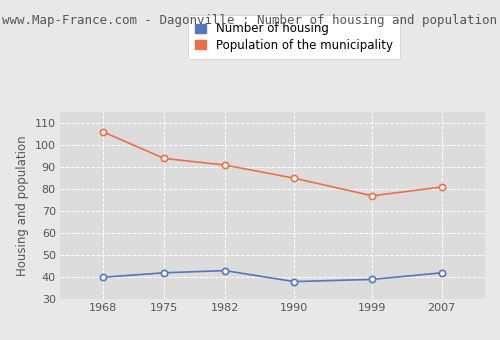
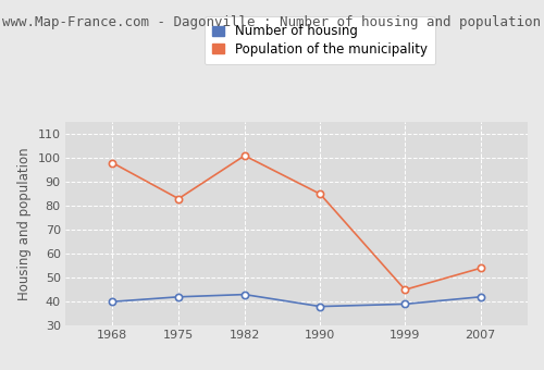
Population of the municipality/1968: 106 -> 98
Population of the municipality/1975: 94 -> 83
Population of the municipality/1982: 91 -> 101
Population of the municipality/1999: 77 -> 45
Population of the municipality/2007: 81 -> 54
